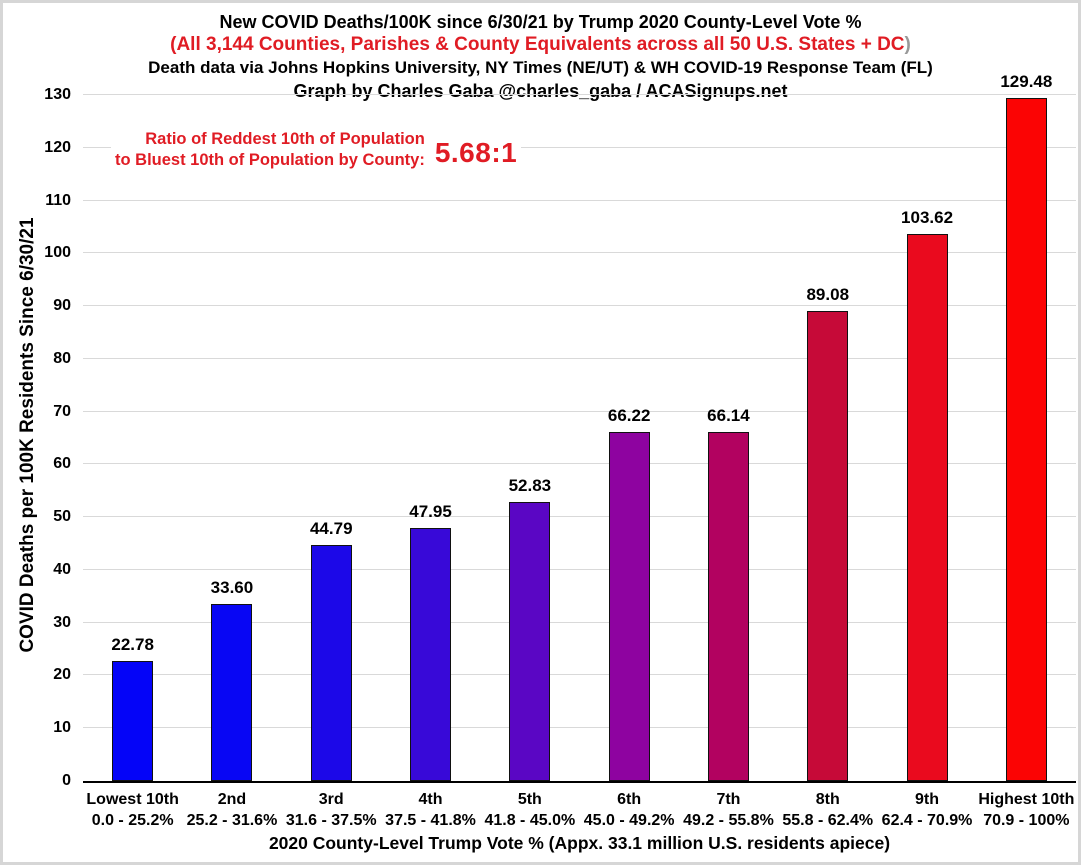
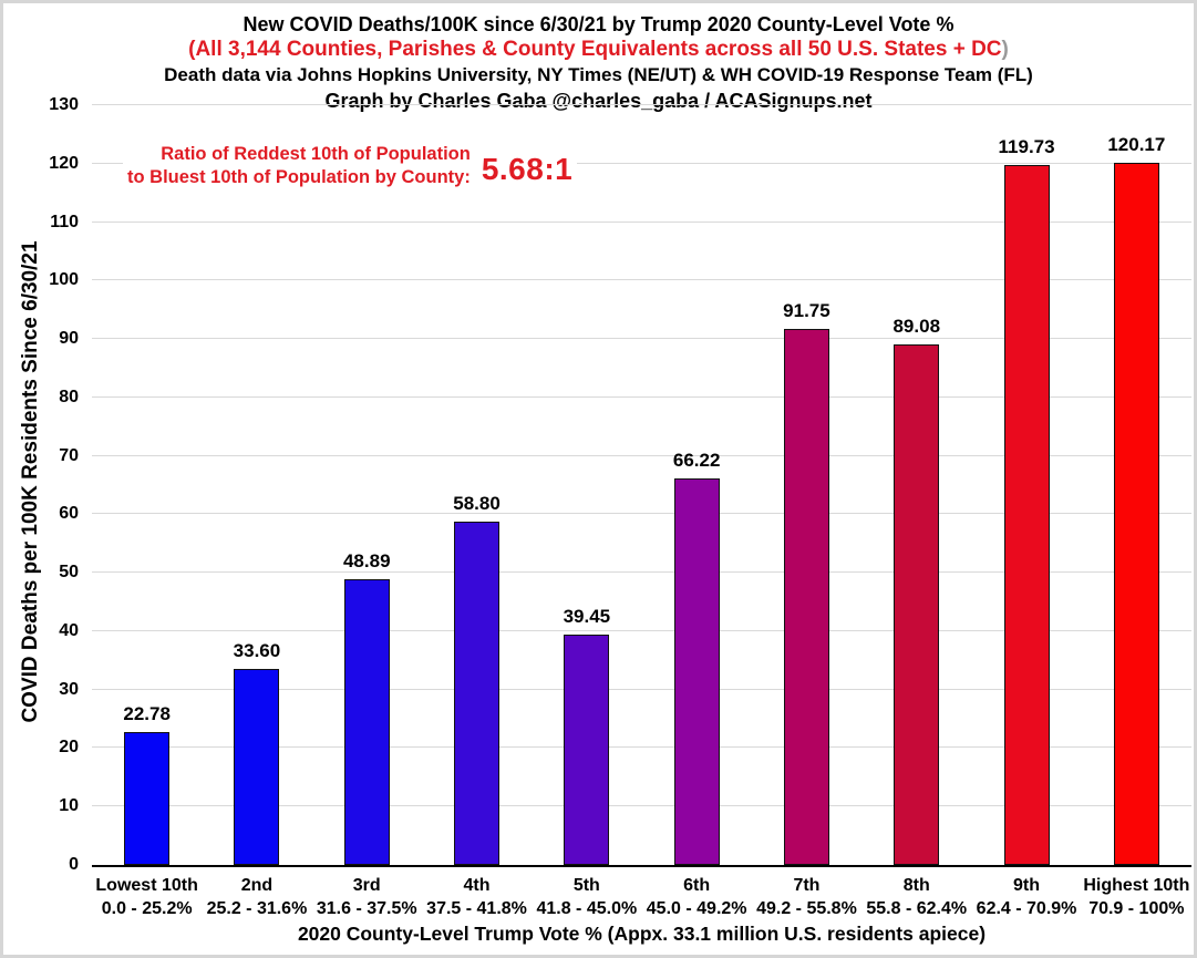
3rd: 44.79 -> 48.89
4th: 47.95 -> 58.80
5th: 52.83 -> 39.45
7th: 66.14 -> 91.75
9th: 103.62 -> 119.73
Highest 10th: 129.48 -> 120.17
